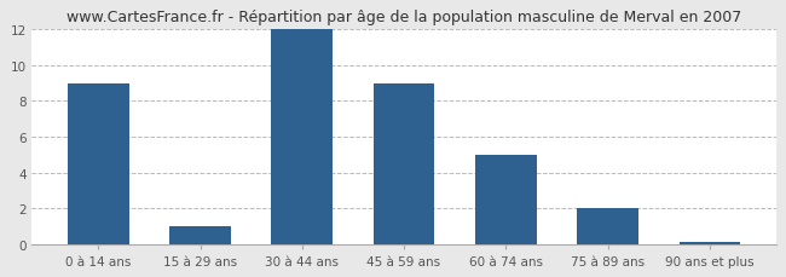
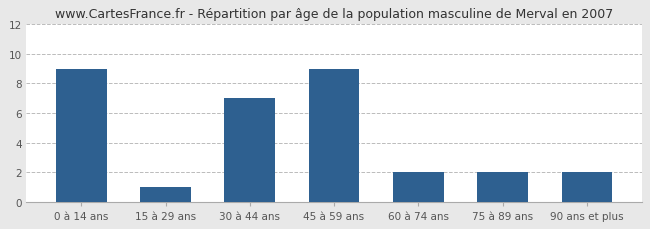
30 à 44 ans: 12.0 -> 7.0
60 à 74 ans: 5.0 -> 2.0
90 ans et plus: 0.1 -> 2.0
